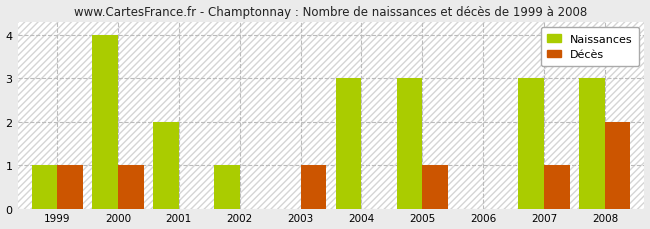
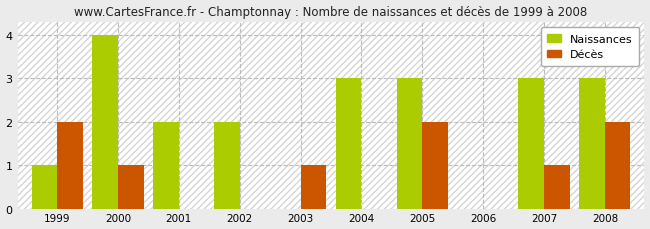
Décès/1999: 1 -> 2
Naissances/2002: 1 -> 2
Décès/2005: 1 -> 2
